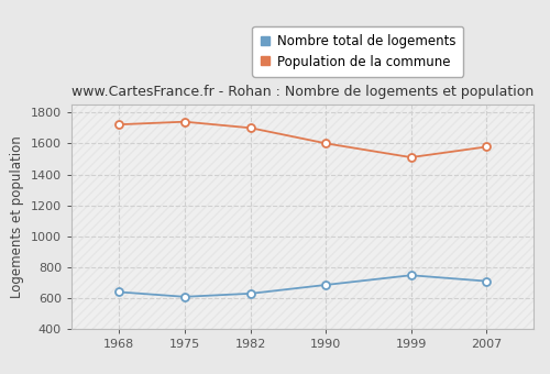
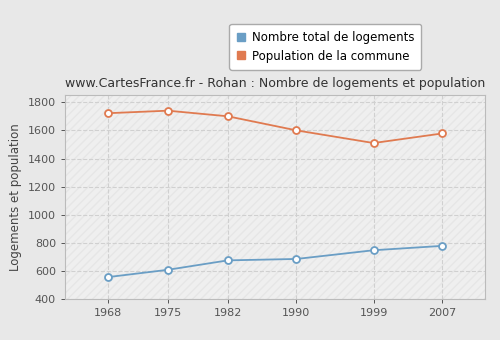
Nombre total de logements/1968: 640 -> 560
Nombre total de logements/1982: 630 -> 680
Nombre total de logements/2007: 710 -> 780
